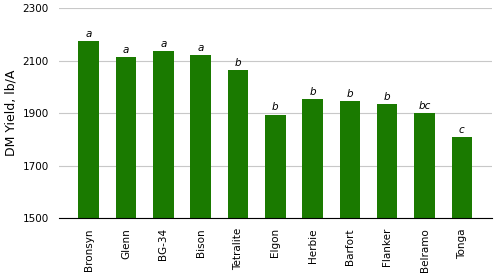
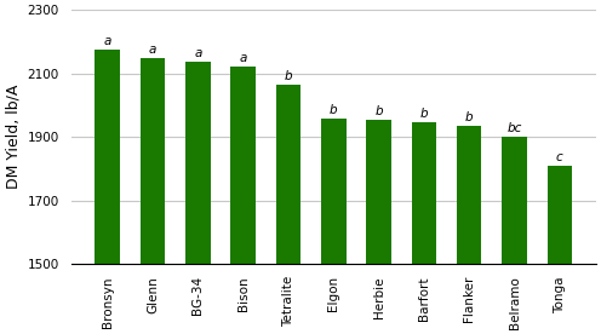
Glenn: 2115 -> 2148
Elgon: 1895 -> 1958
